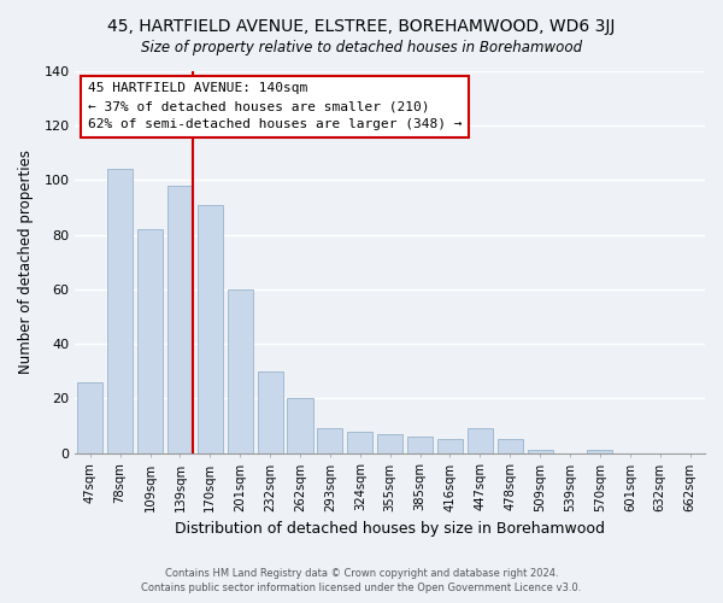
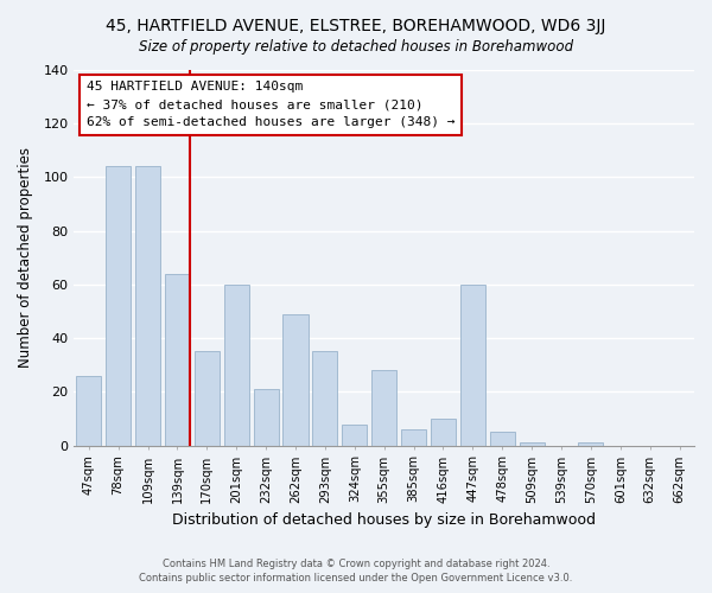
109sqm: 82 -> 104
139sqm: 98 -> 64
170sqm: 91 -> 35
232sqm: 30 -> 21
262sqm: 20 -> 49
293sqm: 9 -> 35
355sqm: 7 -> 28
416sqm: 5 -> 10
447sqm: 9 -> 60
